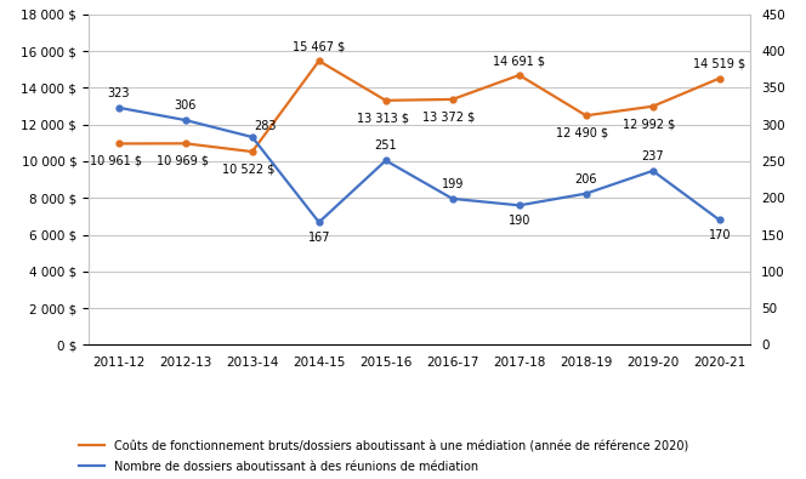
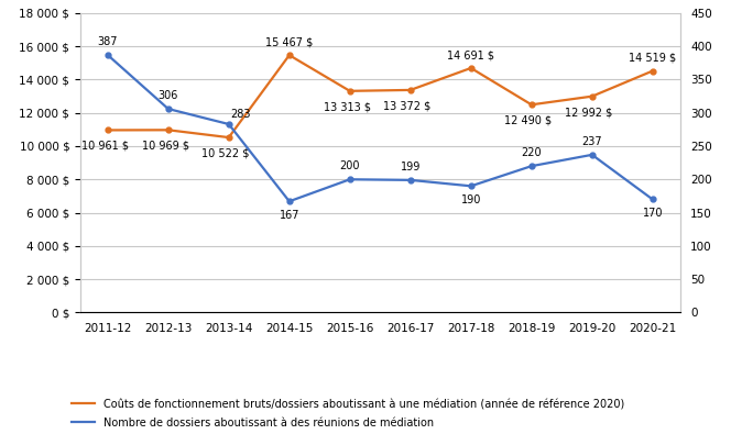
Nombre de dossiers aboutissant à des réunions de médiation/2011-12: 323 -> 387
Nombre de dossiers aboutissant à des réunions de médiation/2015-16: 251 -> 200
Nombre de dossiers aboutissant à des réunions de médiation/2018-19: 206 -> 220
